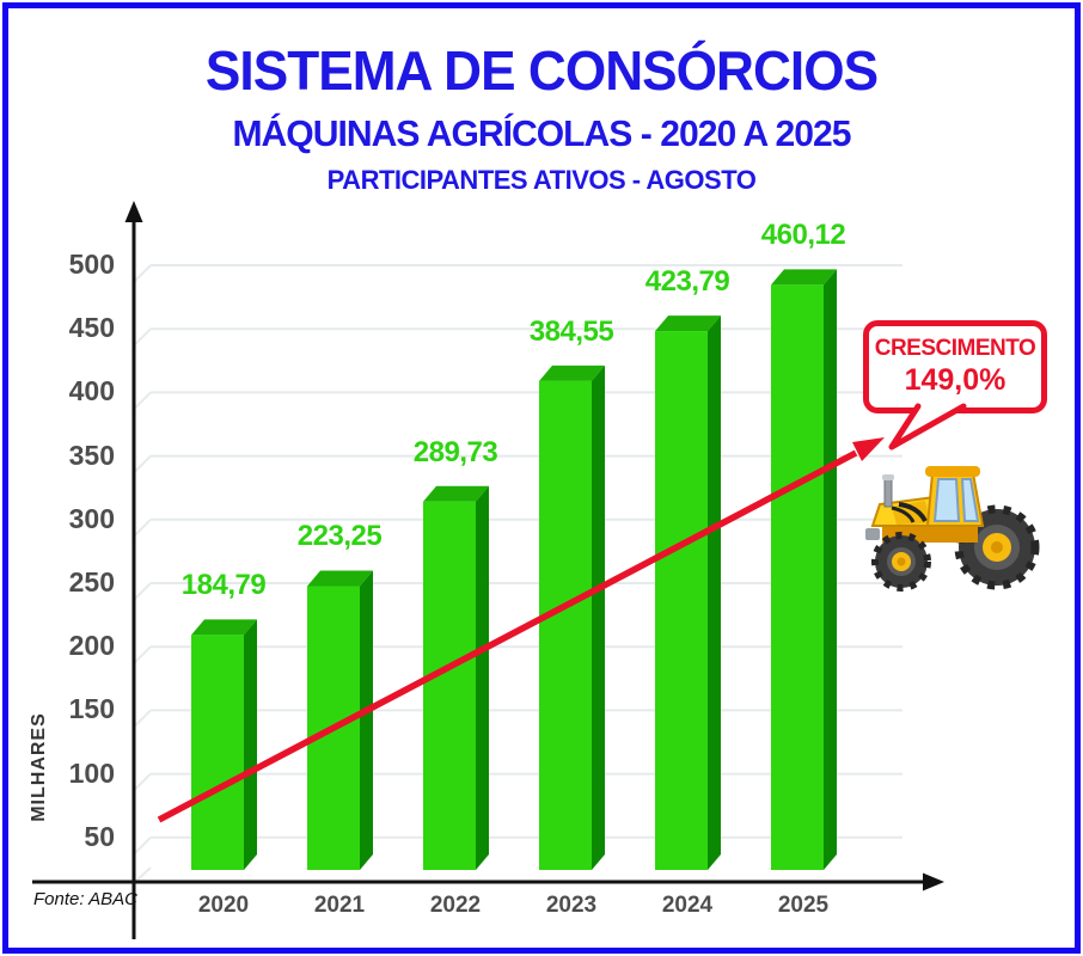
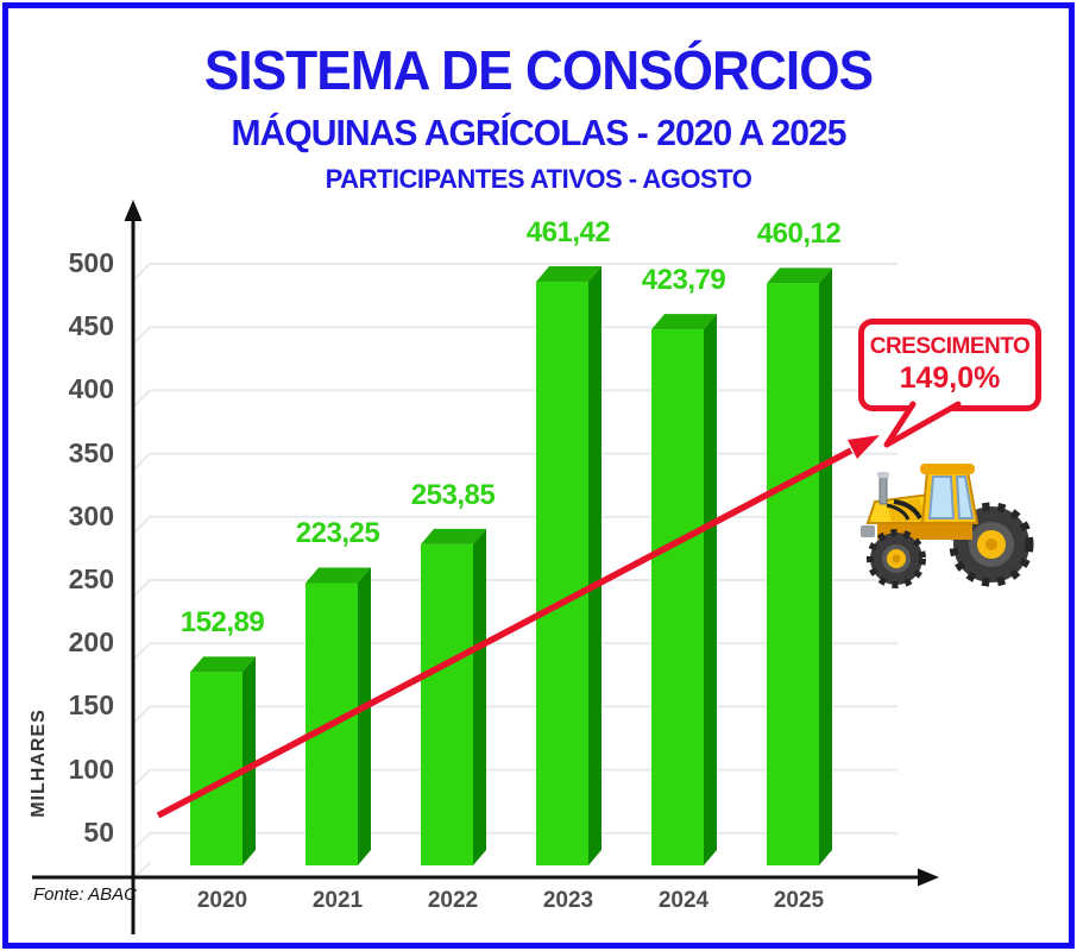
2020: 184,79 -> 152,89
2022: 289,73 -> 253,85
2023: 384,55 -> 461,42
